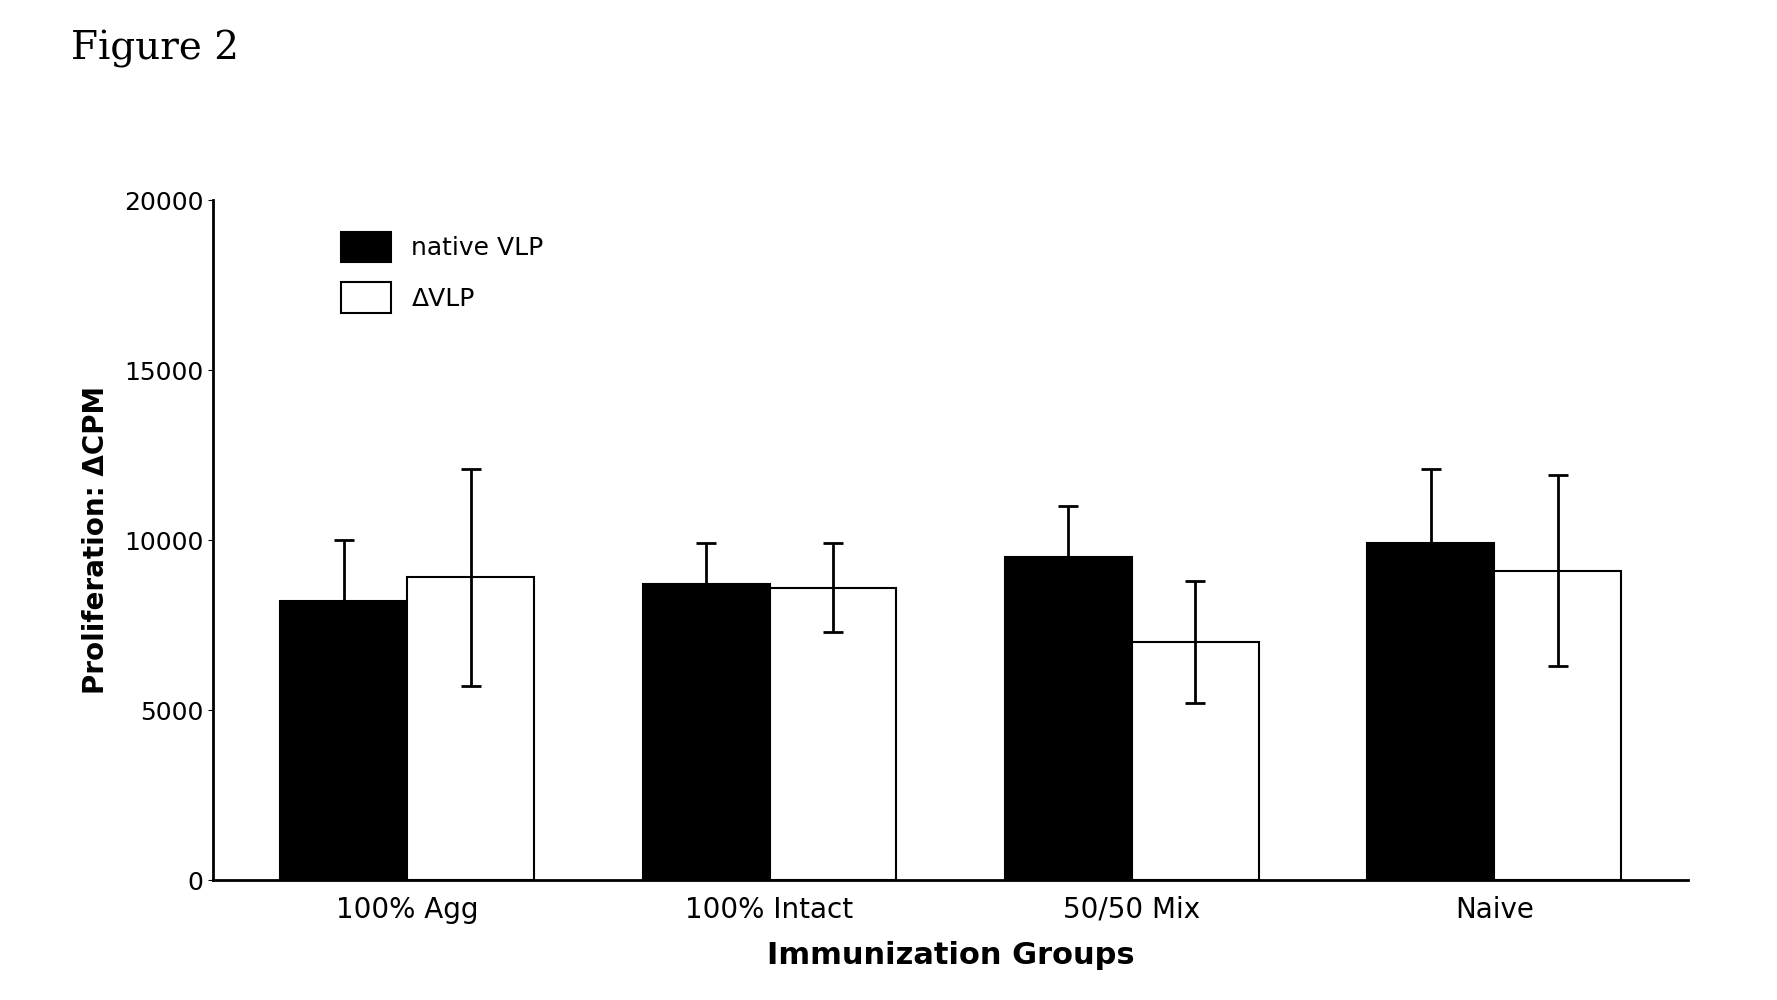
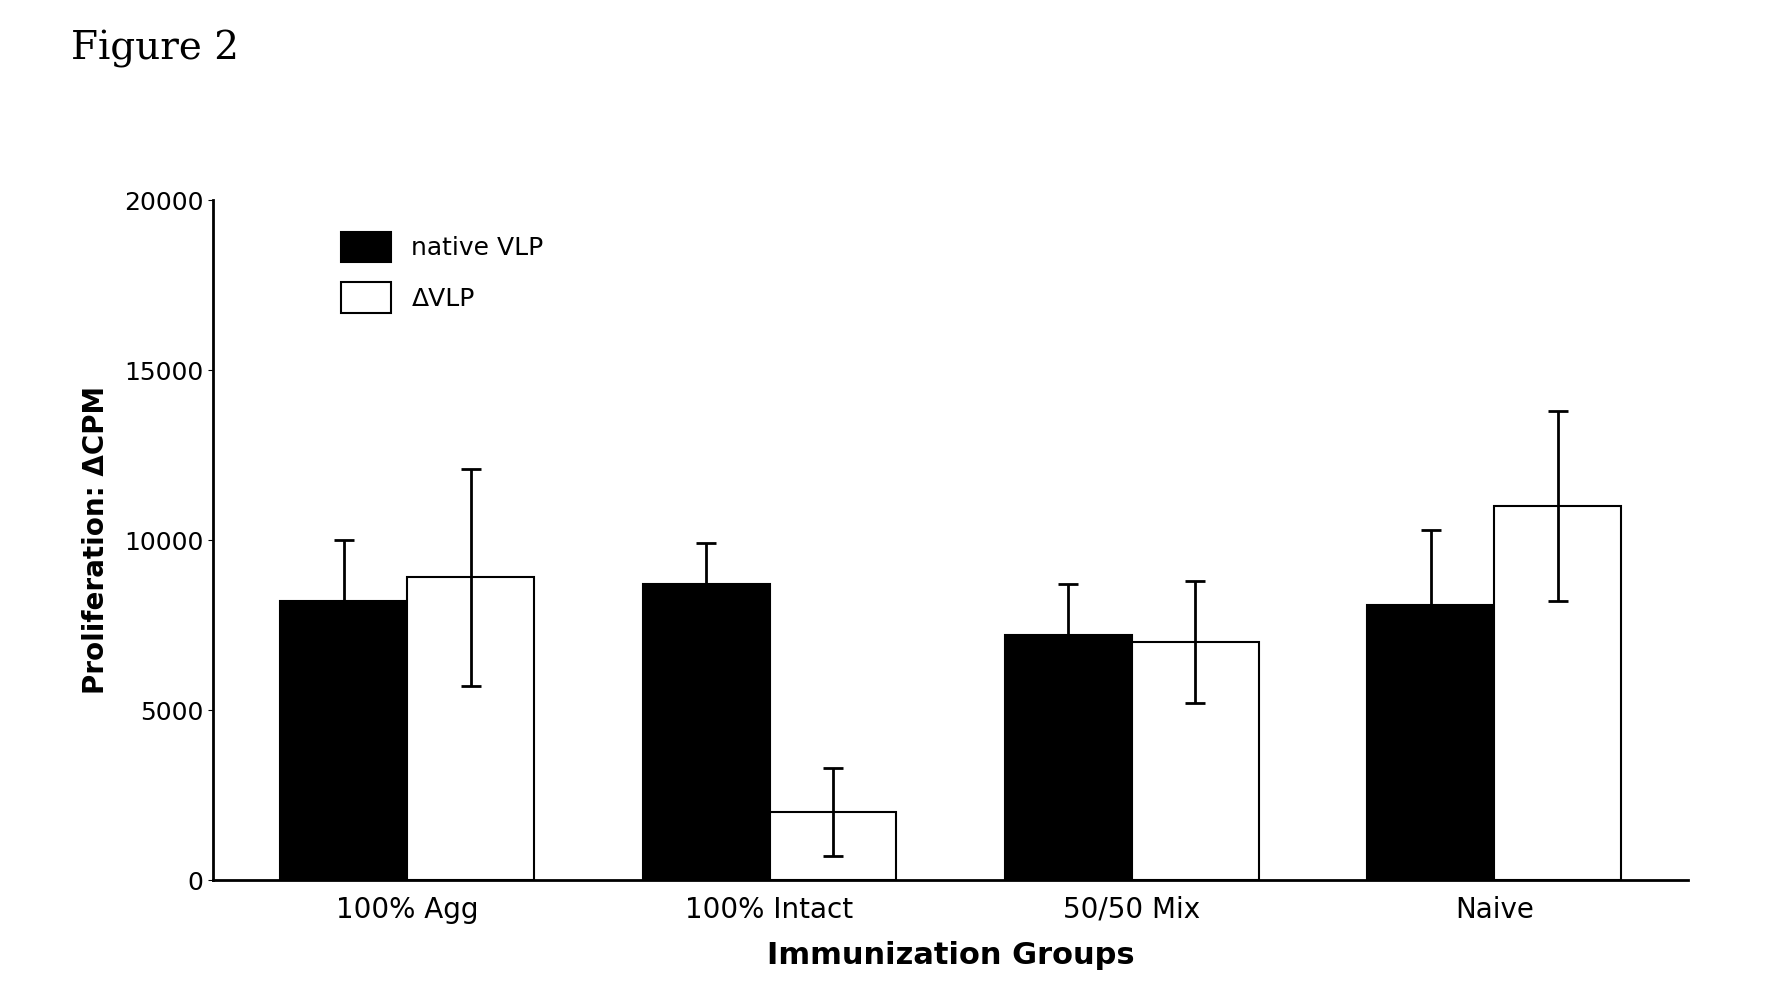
ΔVLP/100% Intact: 8600 -> 2000
native VLP/50/50 Mix: 9500 -> 7200
native VLP/Naive: 9900 -> 8100
ΔVLP/Naive: 9100 -> 11000
